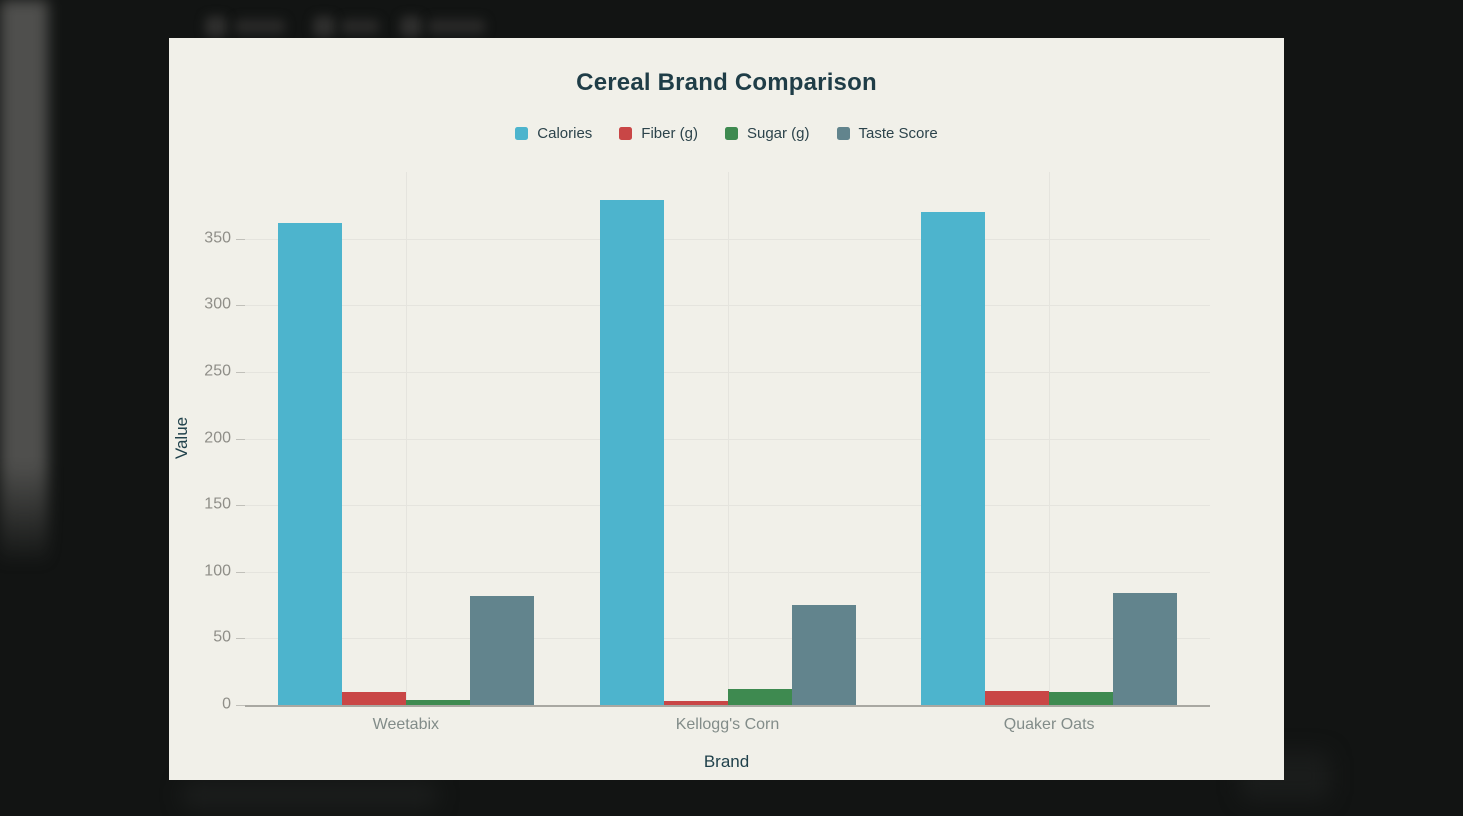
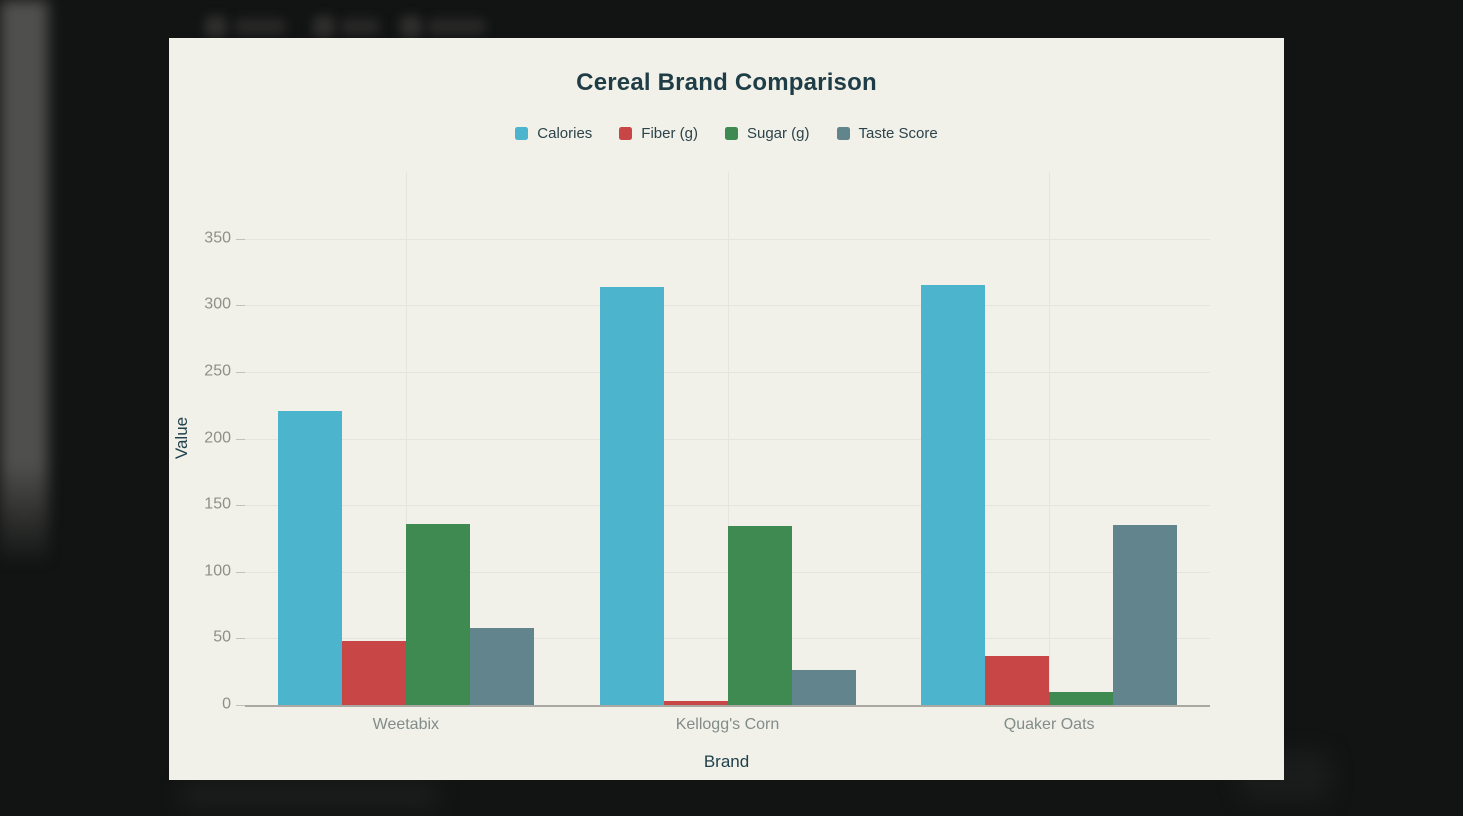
Calories/Weetabix: 362 -> 221
Fiber (g)/Weetabix: 10 -> 48
Sugar (g)/Weetabix: 4 -> 136
Taste Score/Weetabix: 82 -> 58
Calories/Kellogg's Corn: 379 -> 314
Sugar (g)/Kellogg's Corn: 12 -> 134
Taste Score/Kellogg's Corn: 75 -> 26
Calories/Quaker Oats: 370 -> 315
Fiber (g)/Quaker Oats: 10 -> 37
Taste Score/Quaker Oats: 84 -> 135
